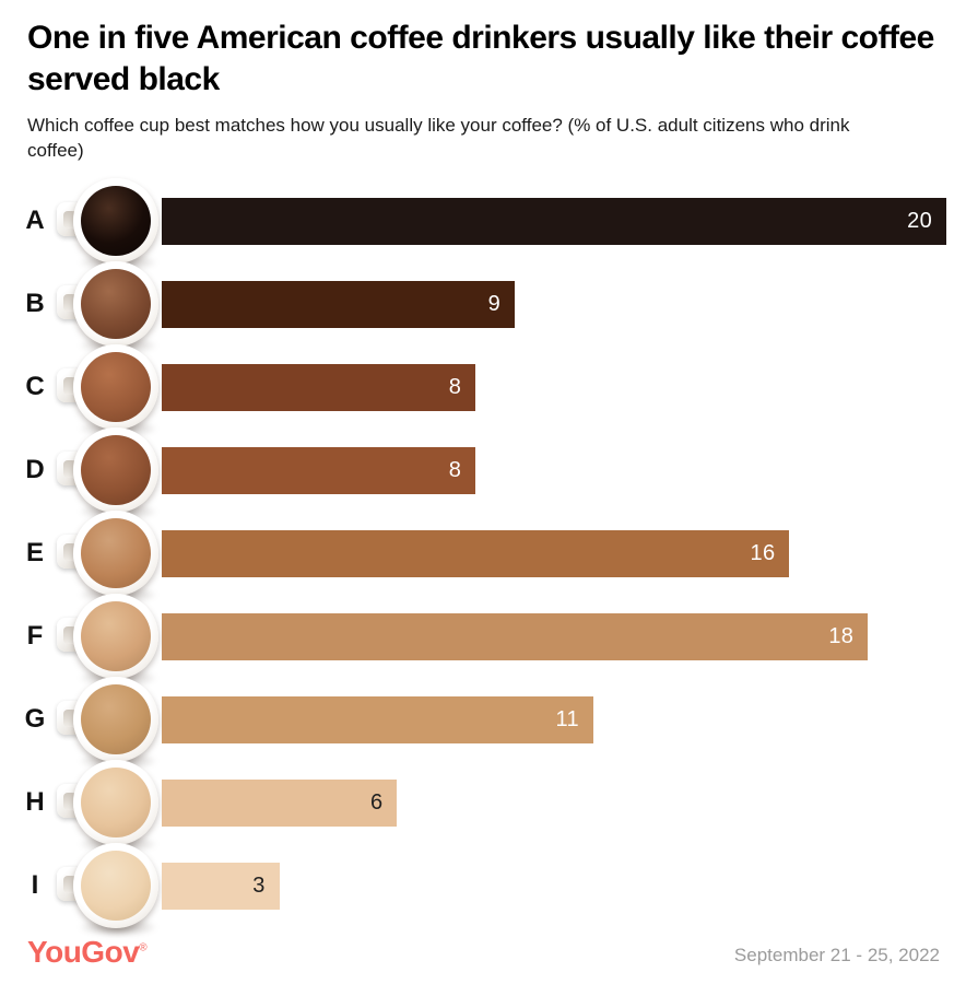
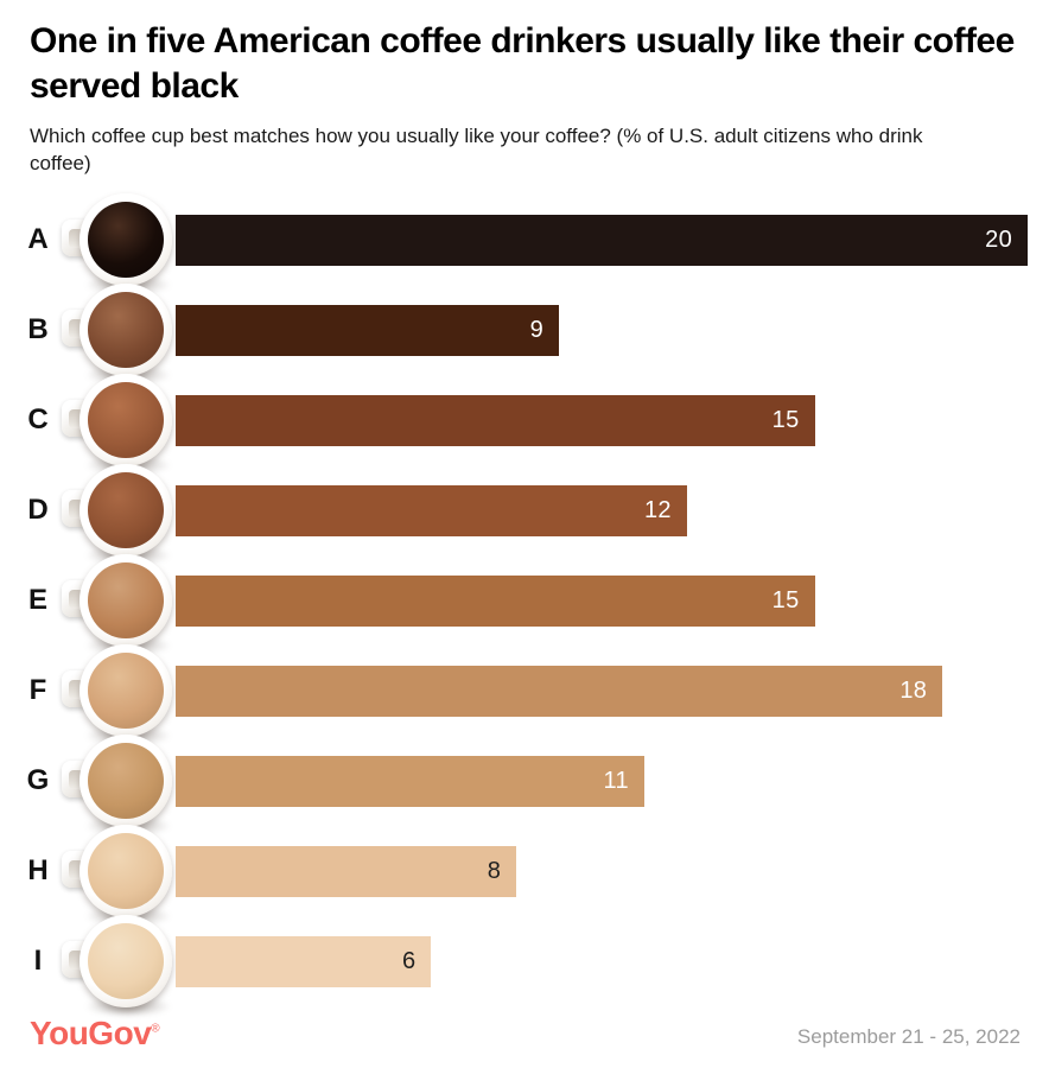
C: 8 -> 15
D: 8 -> 12
E: 16 -> 15
H: 6 -> 8
I: 3 -> 6
